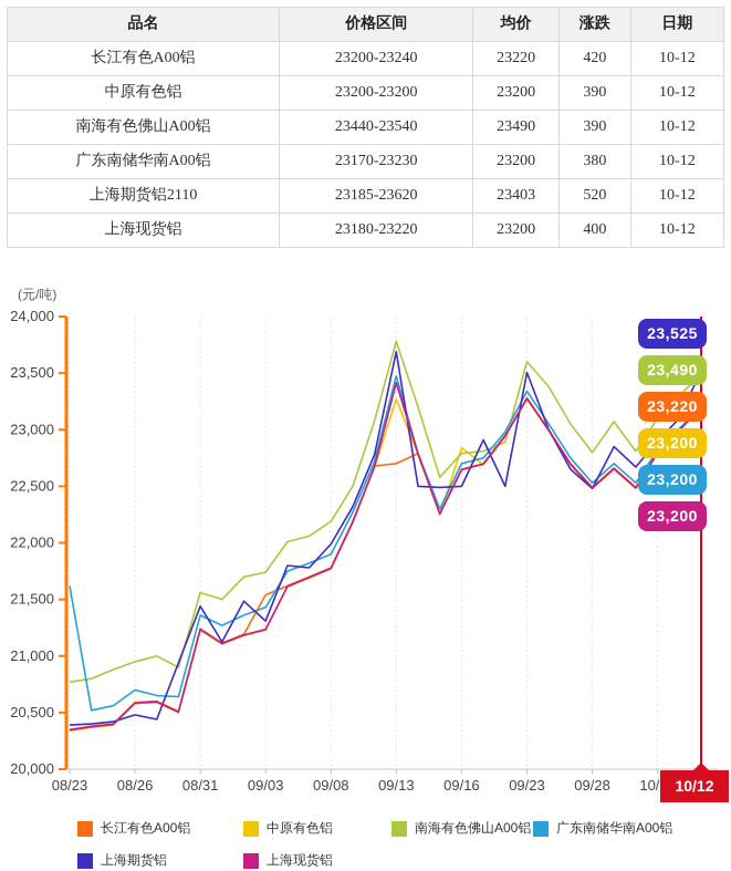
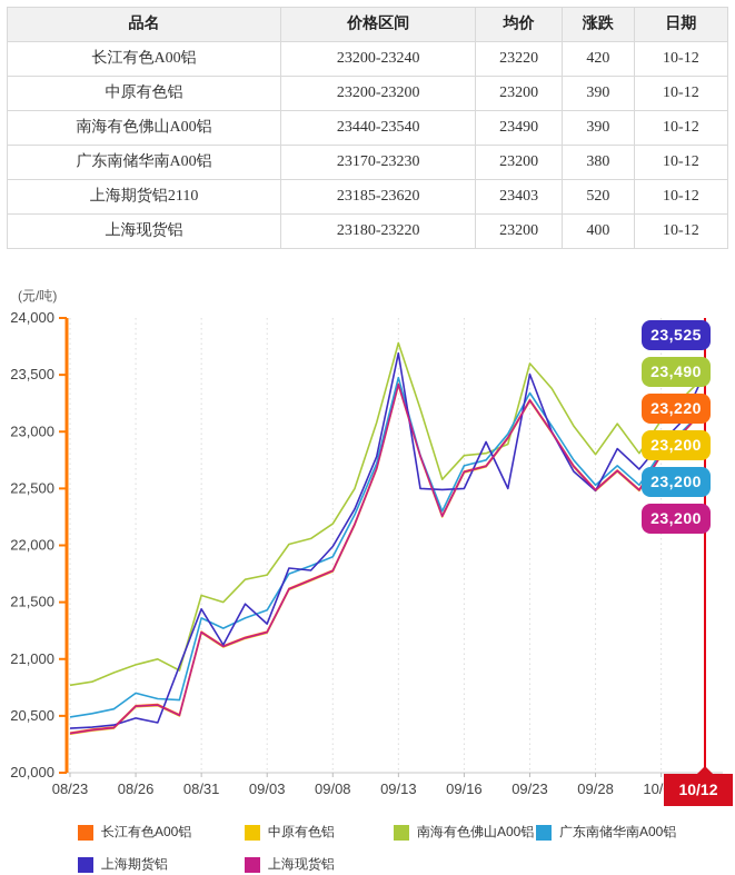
广东南储华南A00铝/08/23: 21620 -> 20490
长江有色A00铝/09/03: 21540 -> 21240
长江有色A00铝/09/13: 22700 -> 23420
中原有色铝/09/13: 23270 -> 23410
中原有色铝/09/16: 22840 -> 22640
